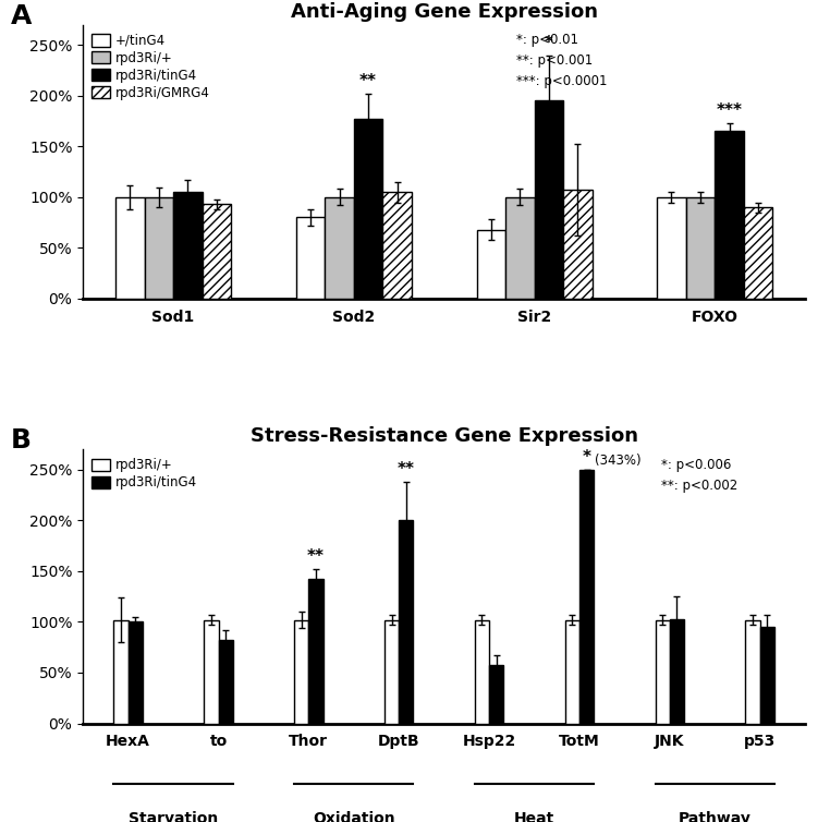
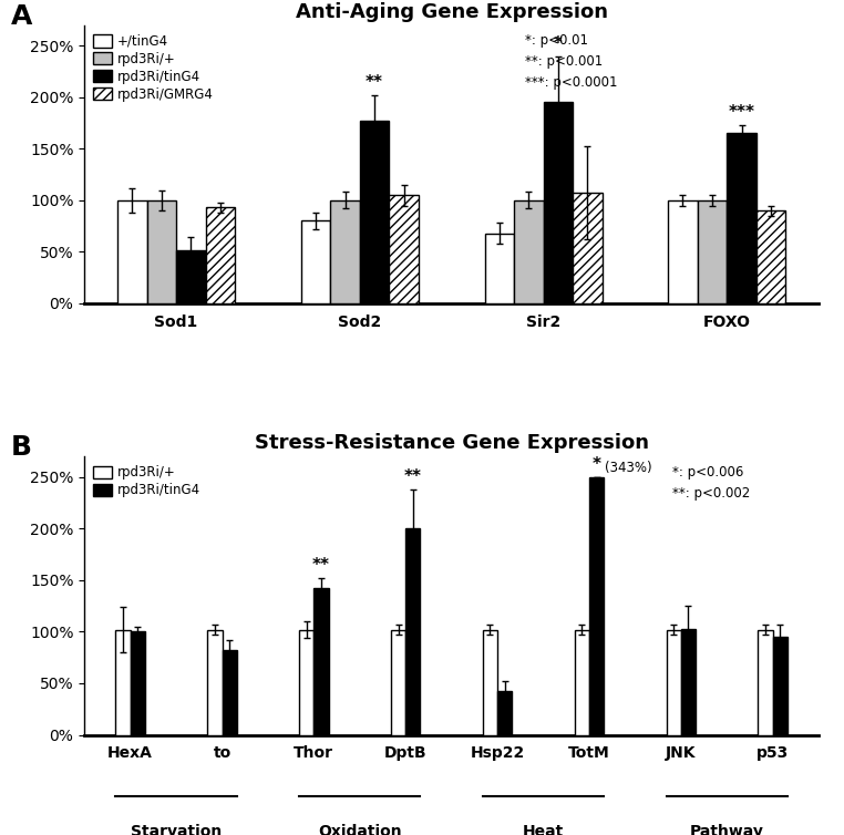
Anti-Aging Gene Expression/rpd3Ri/tinG4/Sod1: 105% -> 52%
Stress-Resistance Gene Expression/rpd3Ri/tinG4/Hsp22: 57% -> 42%
